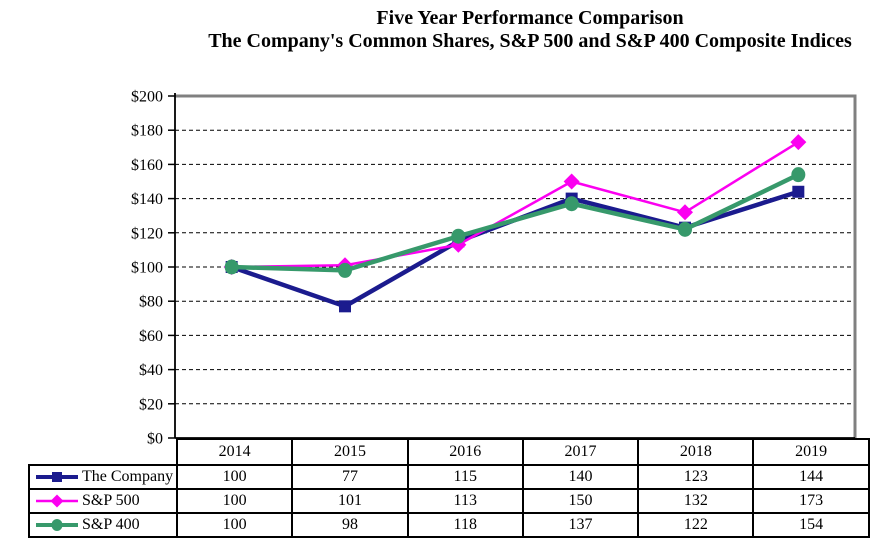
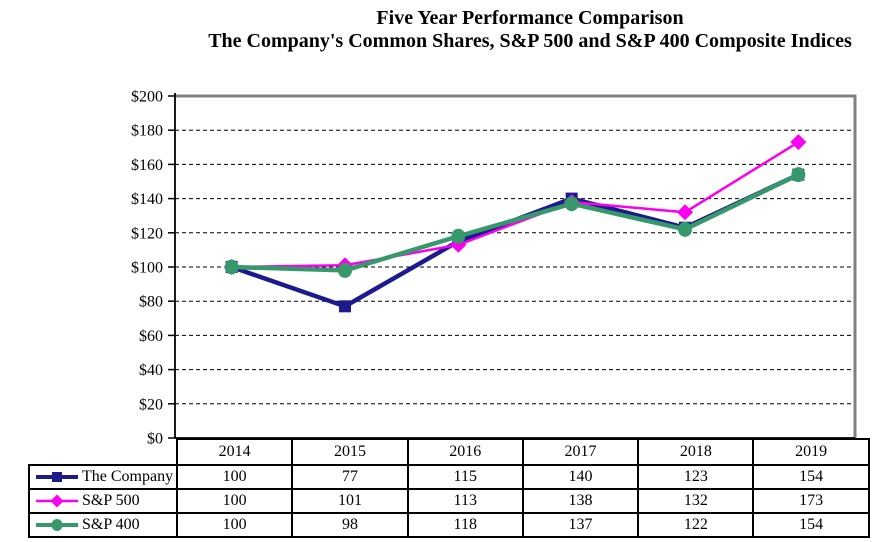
S&P 500/2017: 150 -> 138
The Company/2019: 144 -> 154
